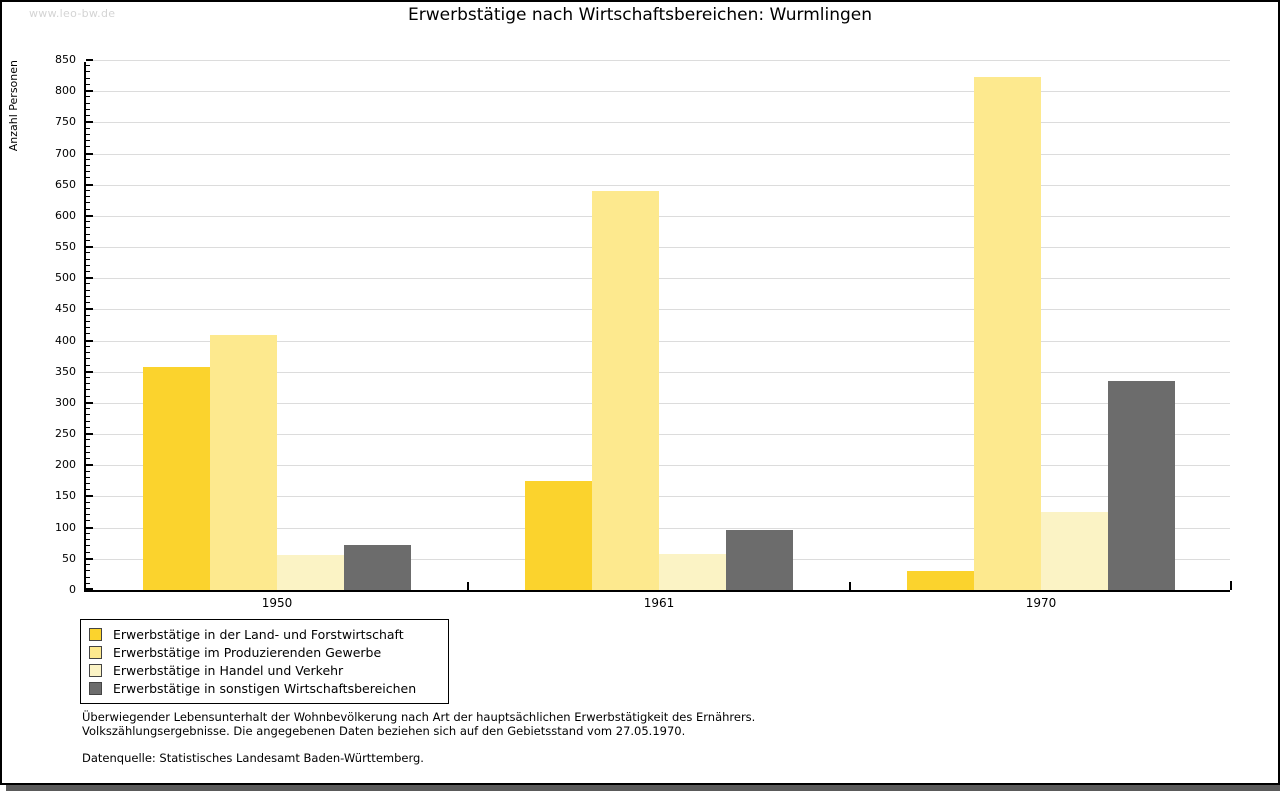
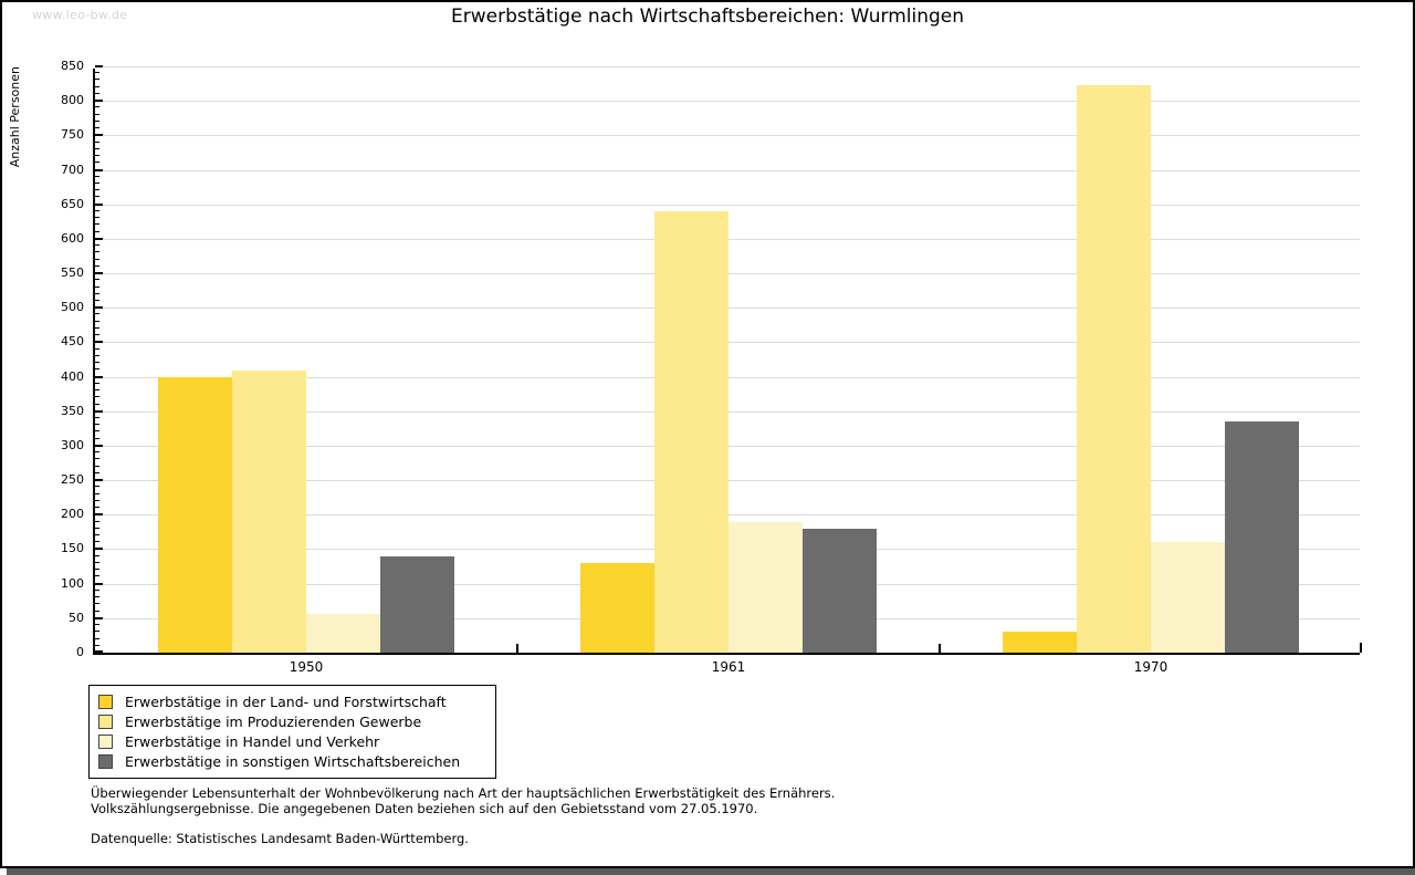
Erwerbstätige in der Land- und Forstwirtschaft/1950: 360 -> 400
Erwerbstätige in sonstigen Wirtschaftsbereichen/1950: 70 -> 140
Erwerbstätige in der Land- und Forstwirtschaft/1961: 180 -> 130
Erwerbstätige in Handel und Verkehr/1961: 60 -> 190
Erwerbstätige in sonstigen Wirtschaftsbereichen/1961: 100 -> 180
Erwerbstätige in Handel und Verkehr/1970: 120 -> 160
